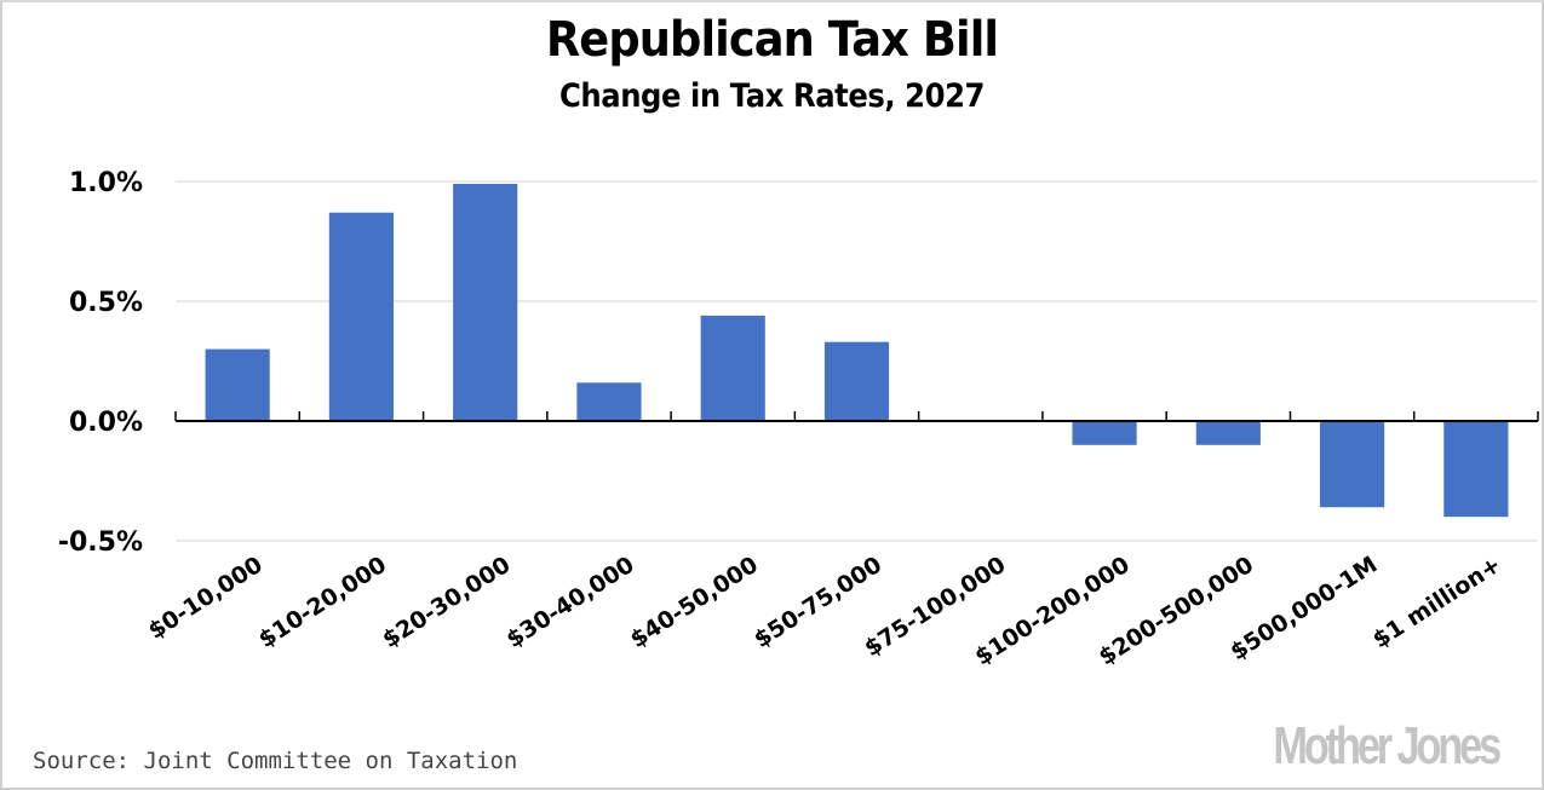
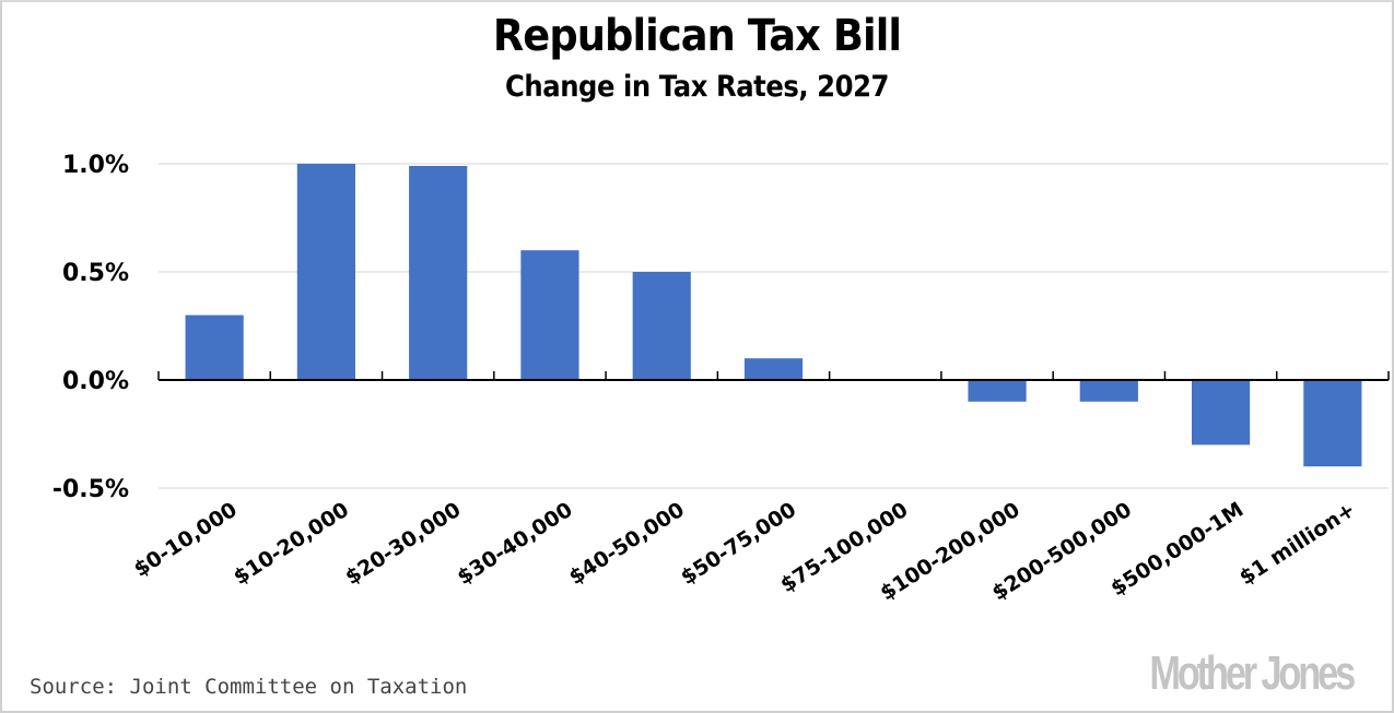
$10-20,000: 0.87% -> 1.00%
$30-40,000: 0.16% -> 0.60%
$40-50,000: 0.44% -> 0.50%
$50-75,000: 0.33% -> 0.10%
$500,000-1M: -0.36% -> -0.30%
